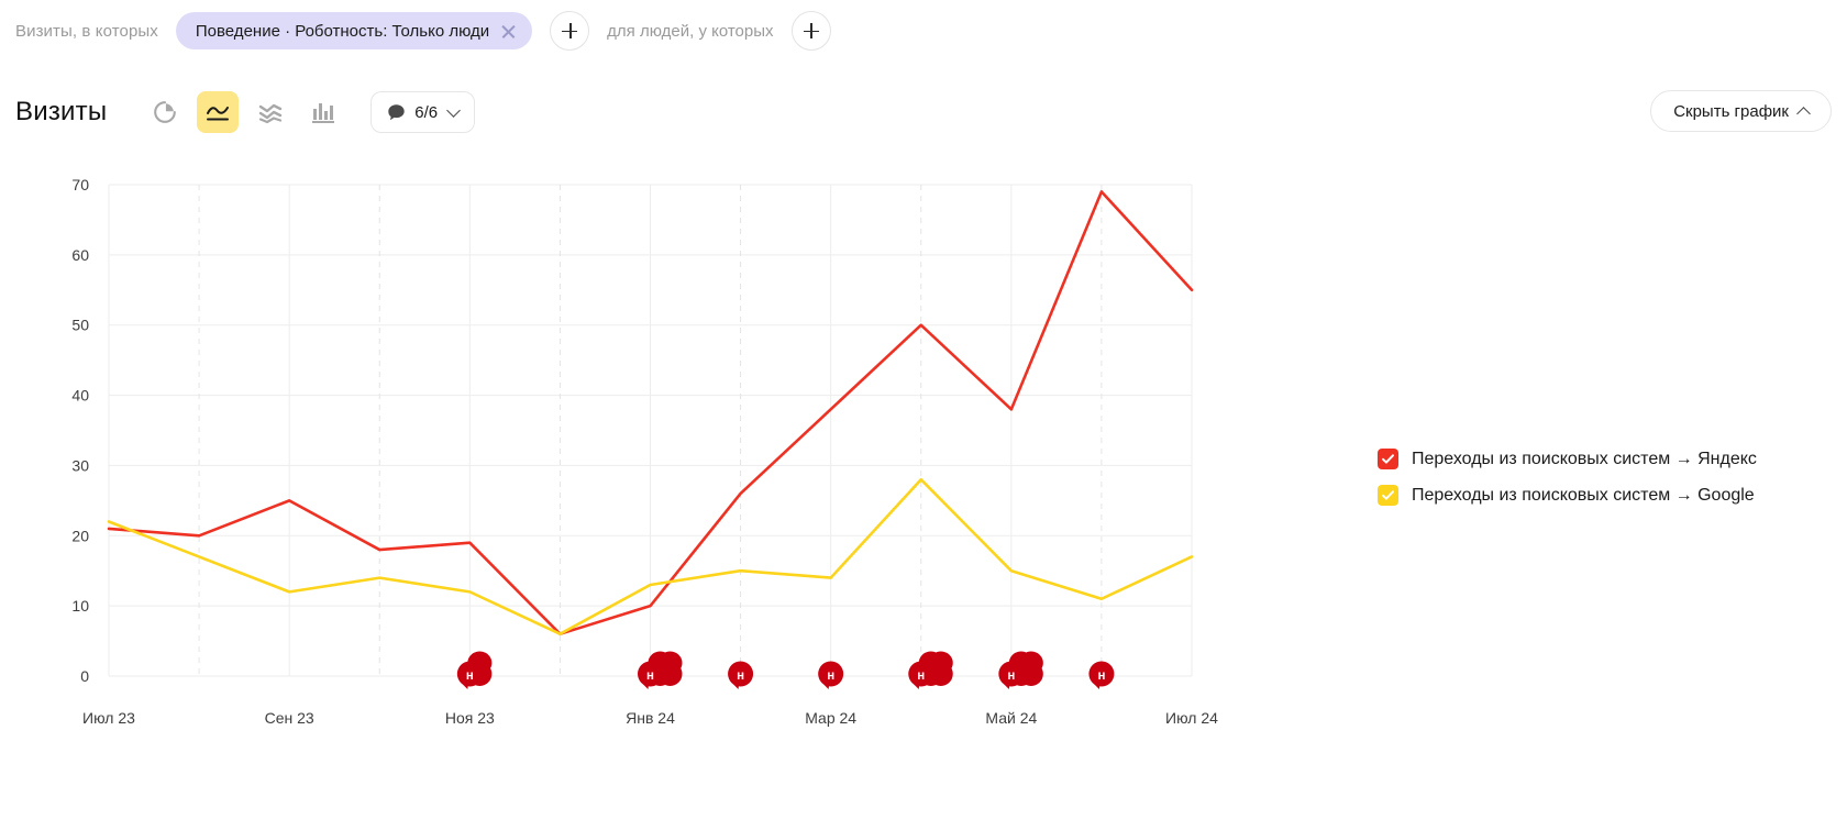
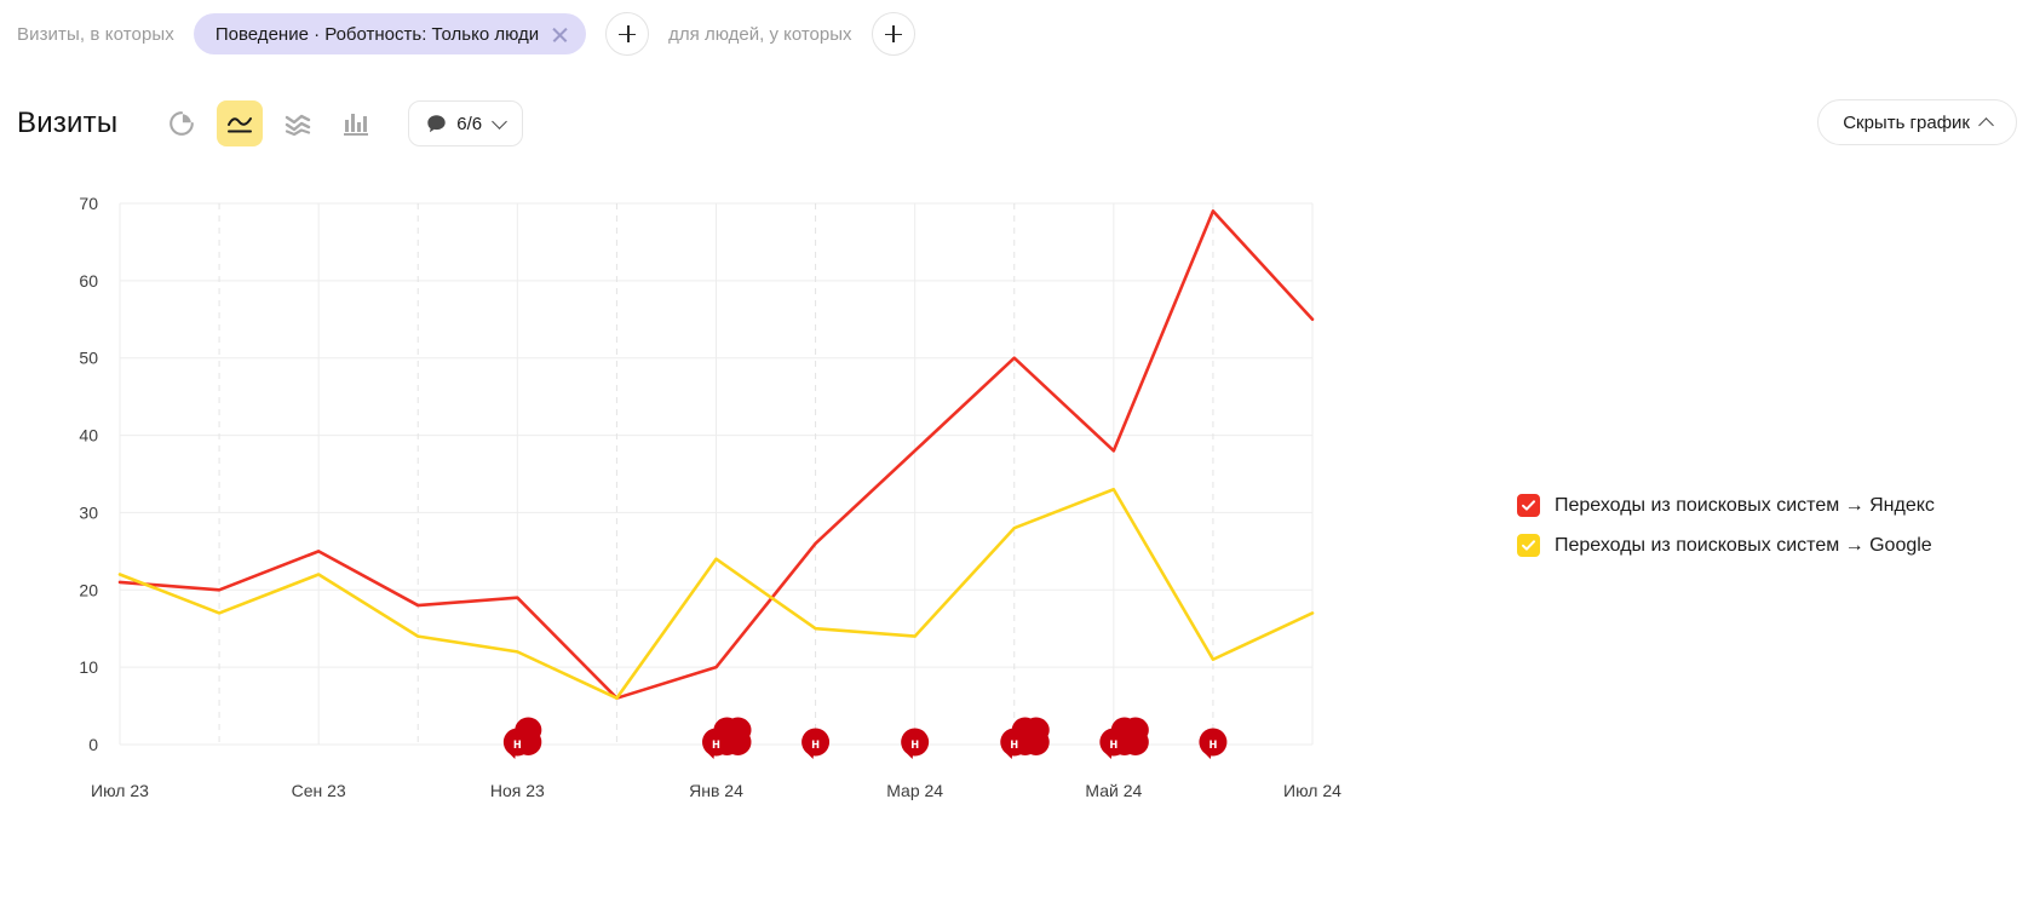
Переходы из поисковых систем → Google/Сен 23: 12 -> 22
Переходы из поисковых систем → Google/Янв 24: 13 -> 24
Переходы из поисковых систем → Google/Май 24: 15 -> 33
